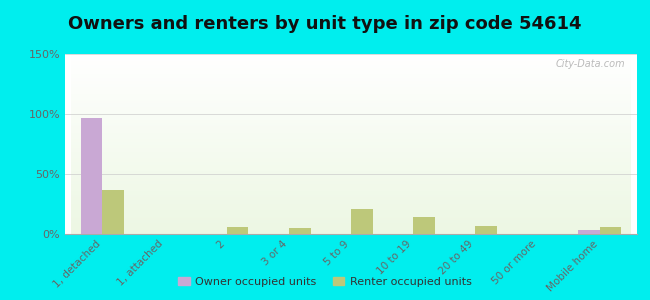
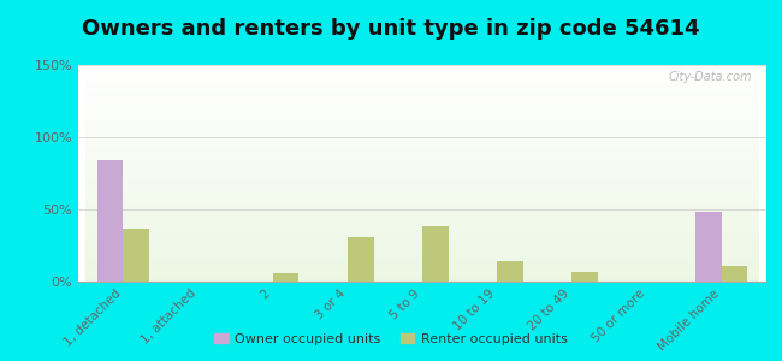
Owner occupied units/1, detached: 97% -> 84%
Renter occupied units/3 or 4: 5% -> 31%
Renter occupied units/5 to 9: 21% -> 38%
Owner occupied units/Mobile home: 3% -> 48%
Renter occupied units/Mobile home: 6% -> 11%
